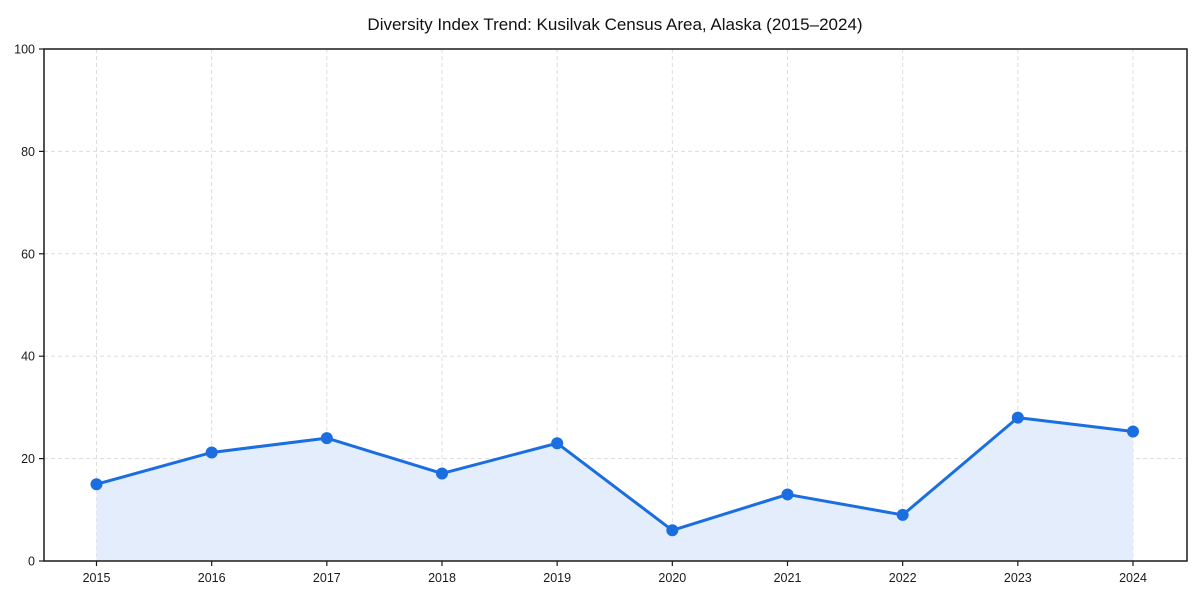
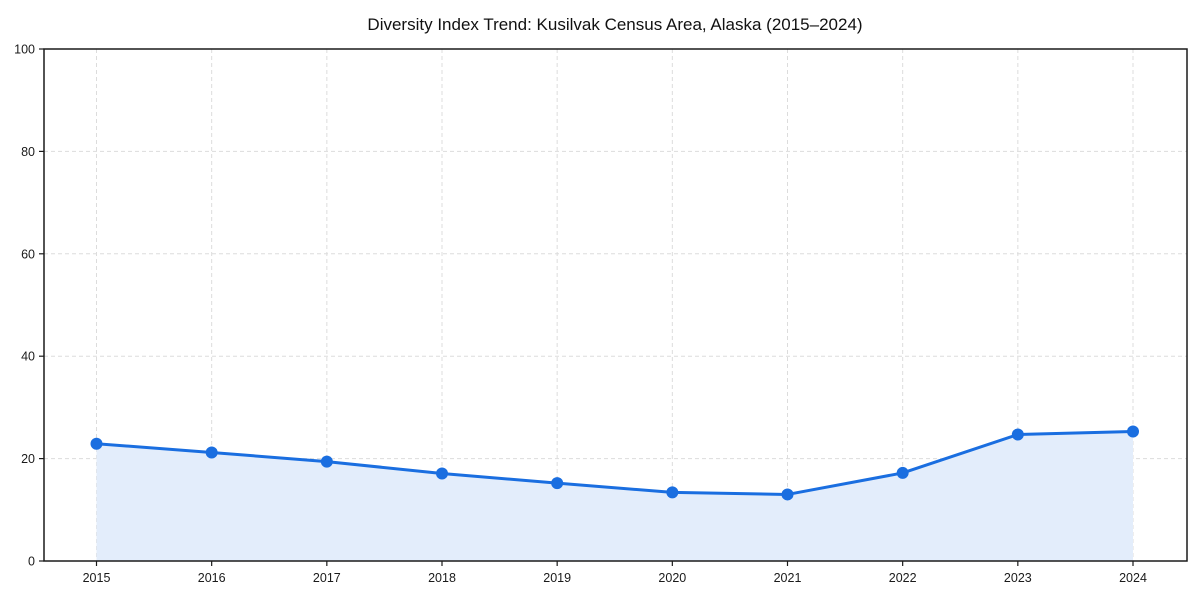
2015: 15 -> 23
2017: 24 -> 19
2019: 23 -> 15
2020: 6 -> 13
2022: 9 -> 17
2023: 28 -> 25
